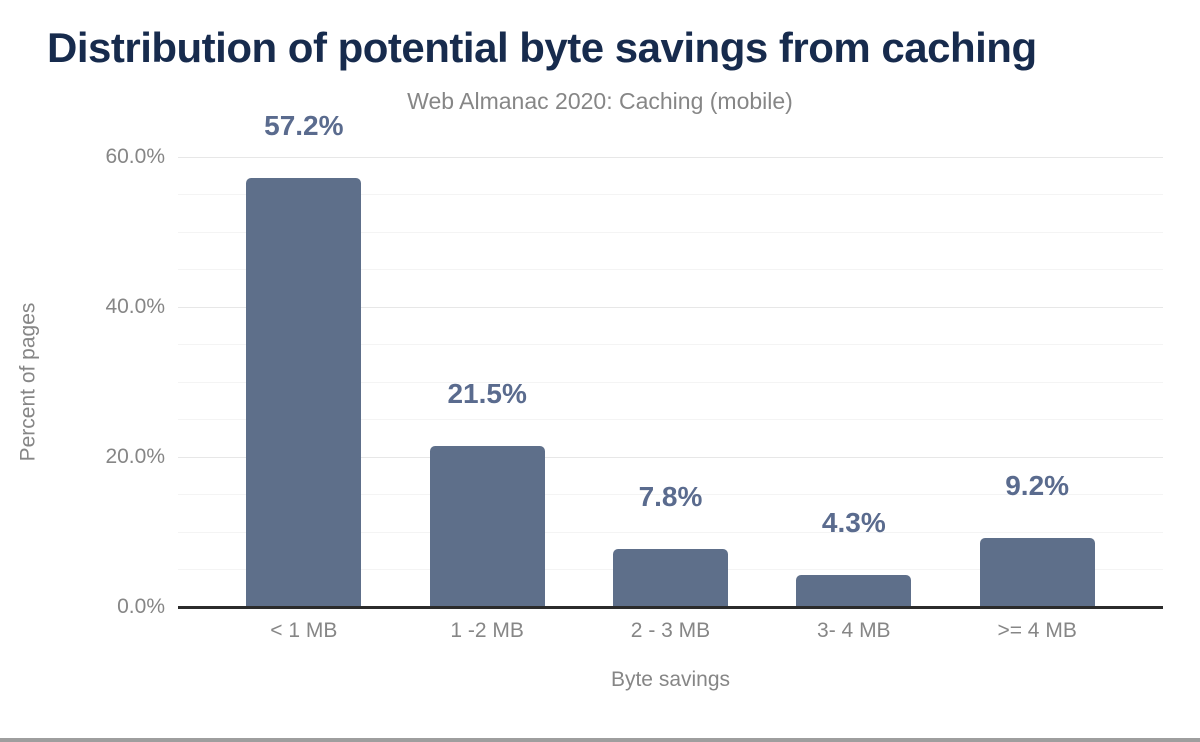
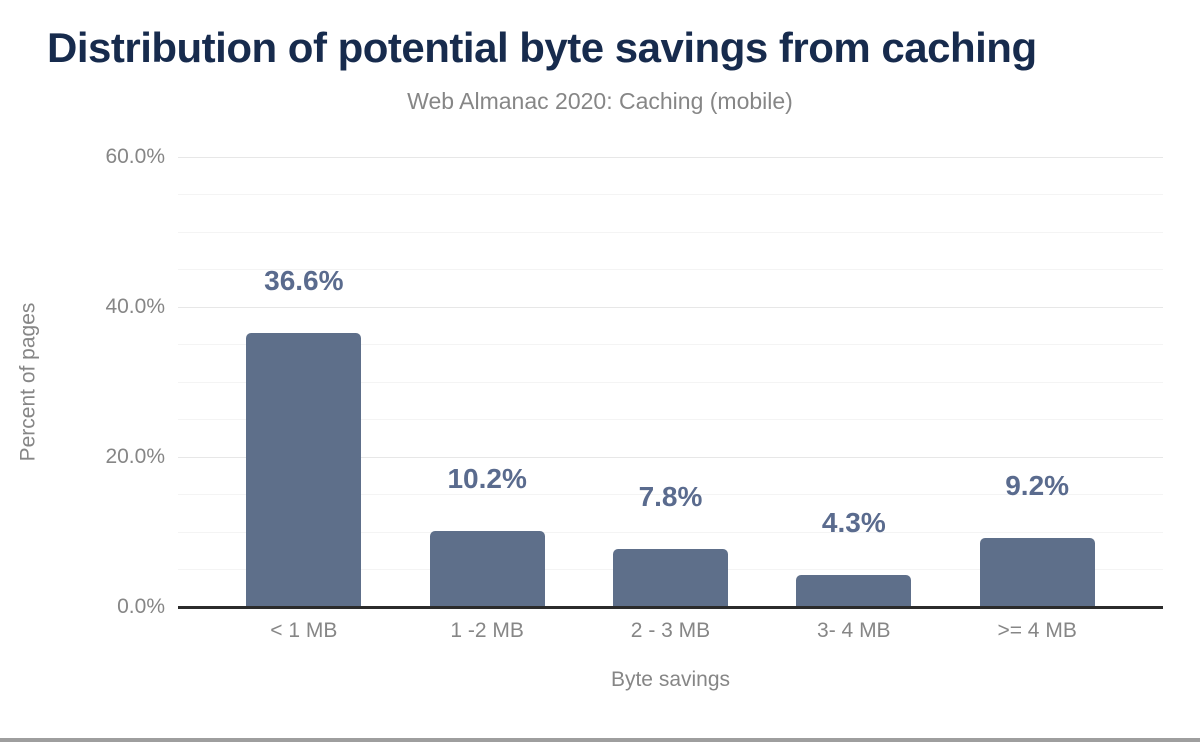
< 1 MB: 57.2% -> 36.6%
1 -2 MB: 21.5% -> 10.2%
